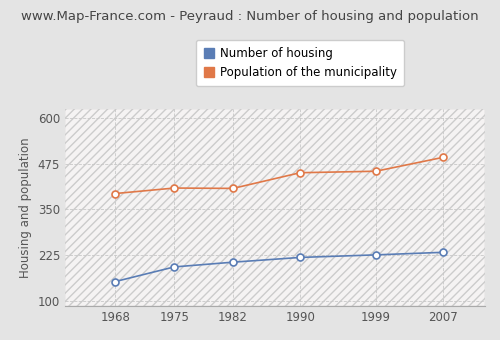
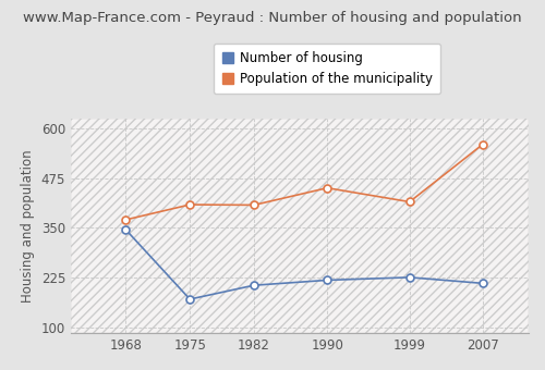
Number of housing/1968: 152 -> 345
Population of the municipality/1968: 393 -> 370
Number of housing/1975: 192 -> 170
Population of the municipality/1999: 454 -> 415
Number of housing/2007: 232 -> 210
Population of the municipality/2007: 492 -> 560
